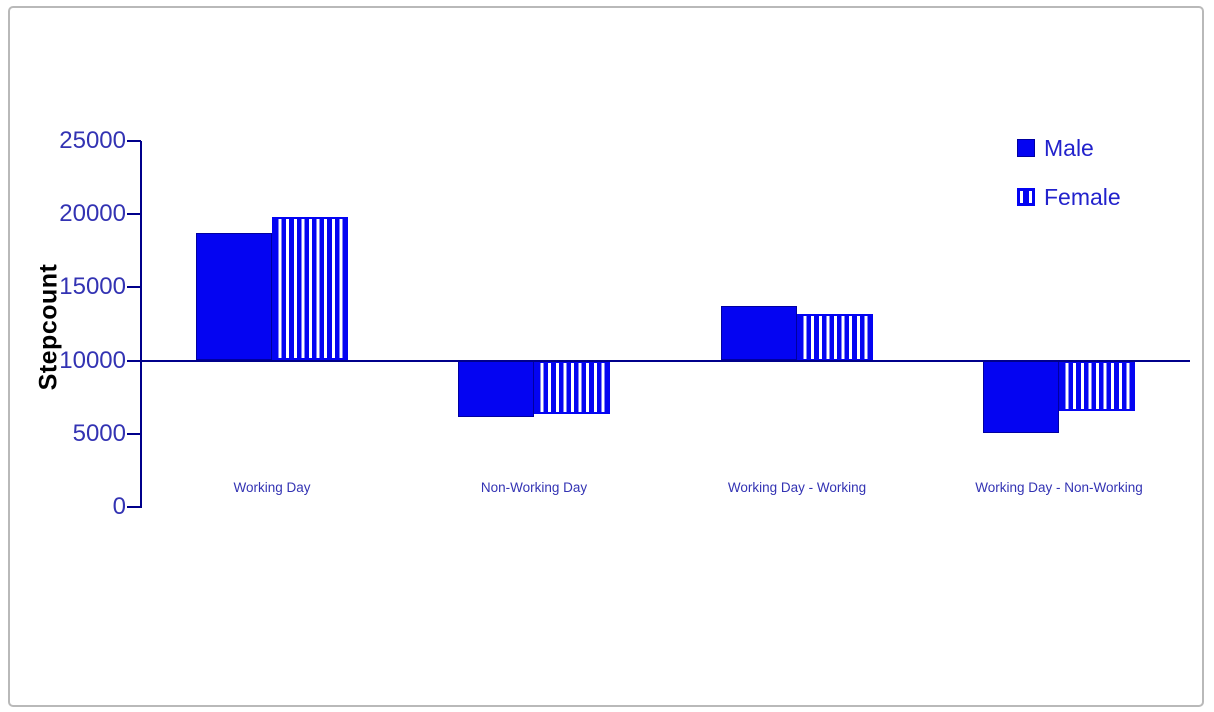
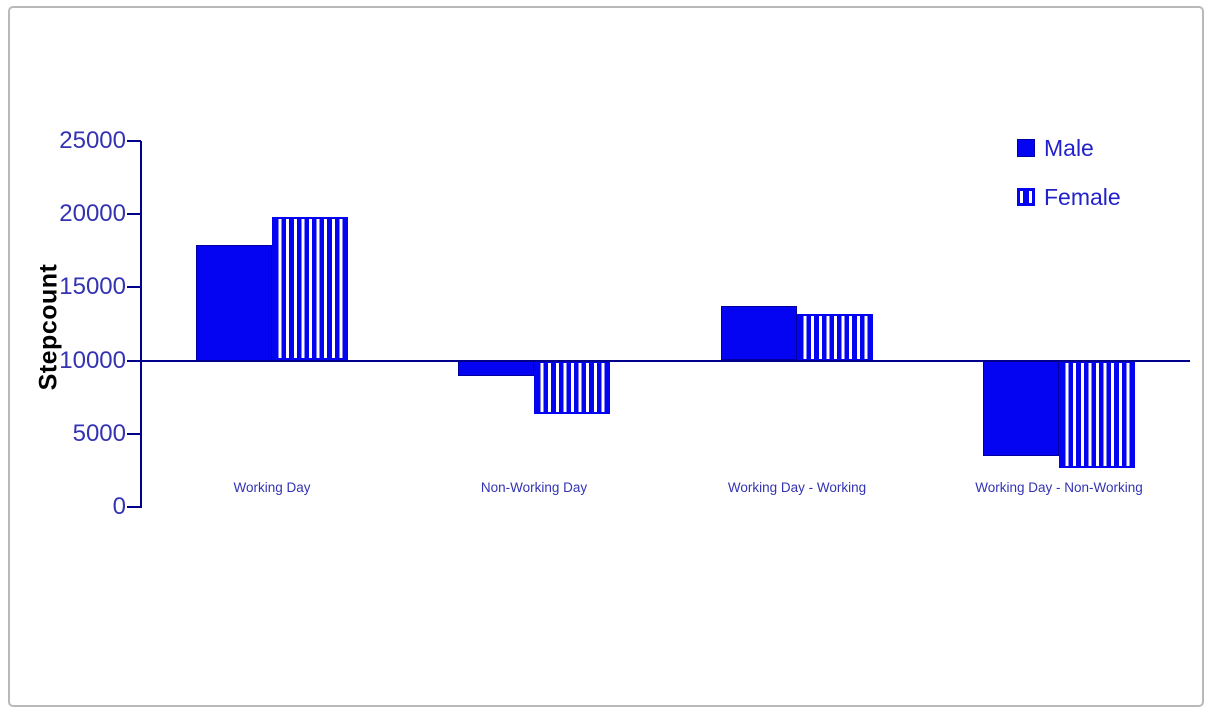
Male/Working Day: 18700 -> 17900
Male/Non-Working Day: 6200 -> 9000
Male/Working Day - Non-Working: 5100 -> 3500
Female/Working Day - Non-Working: 6600 -> 2700
